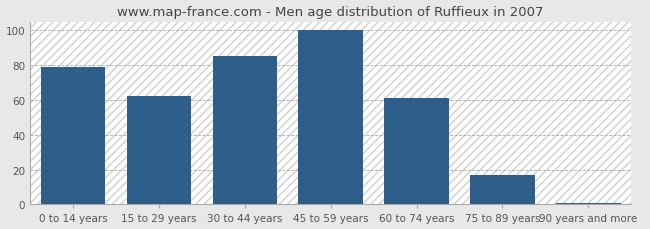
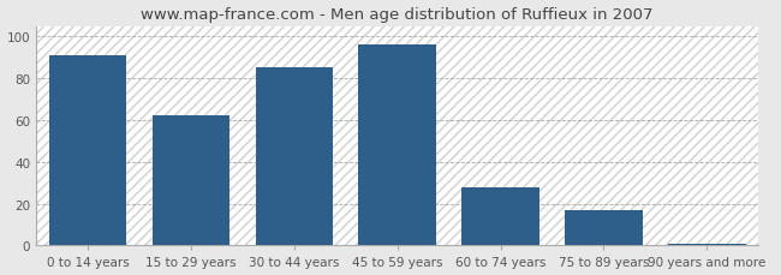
0 to 14 years: 79 -> 91
45 to 59 years: 100 -> 96
60 to 74 years: 61 -> 28
